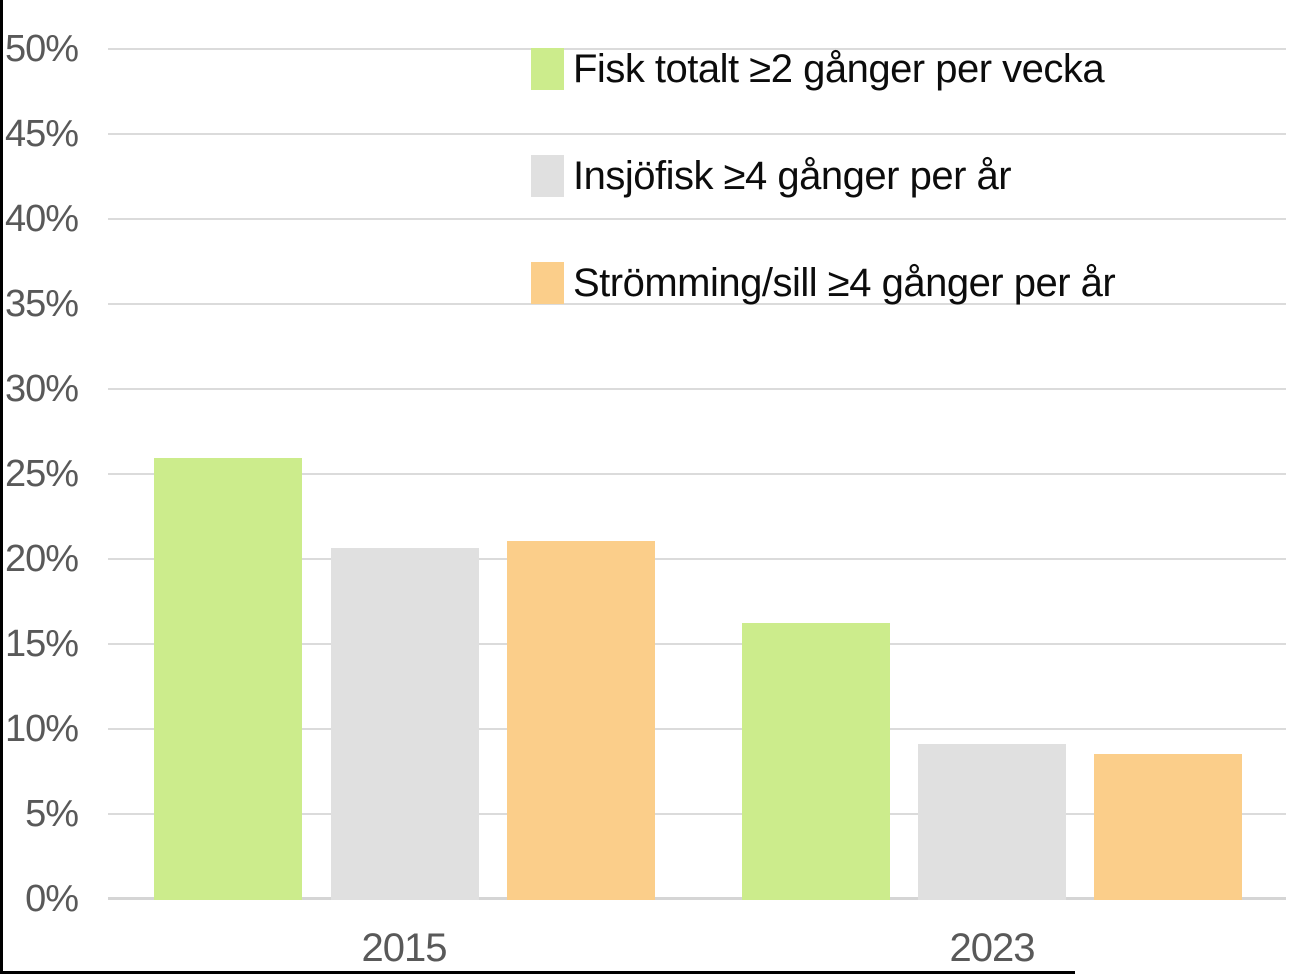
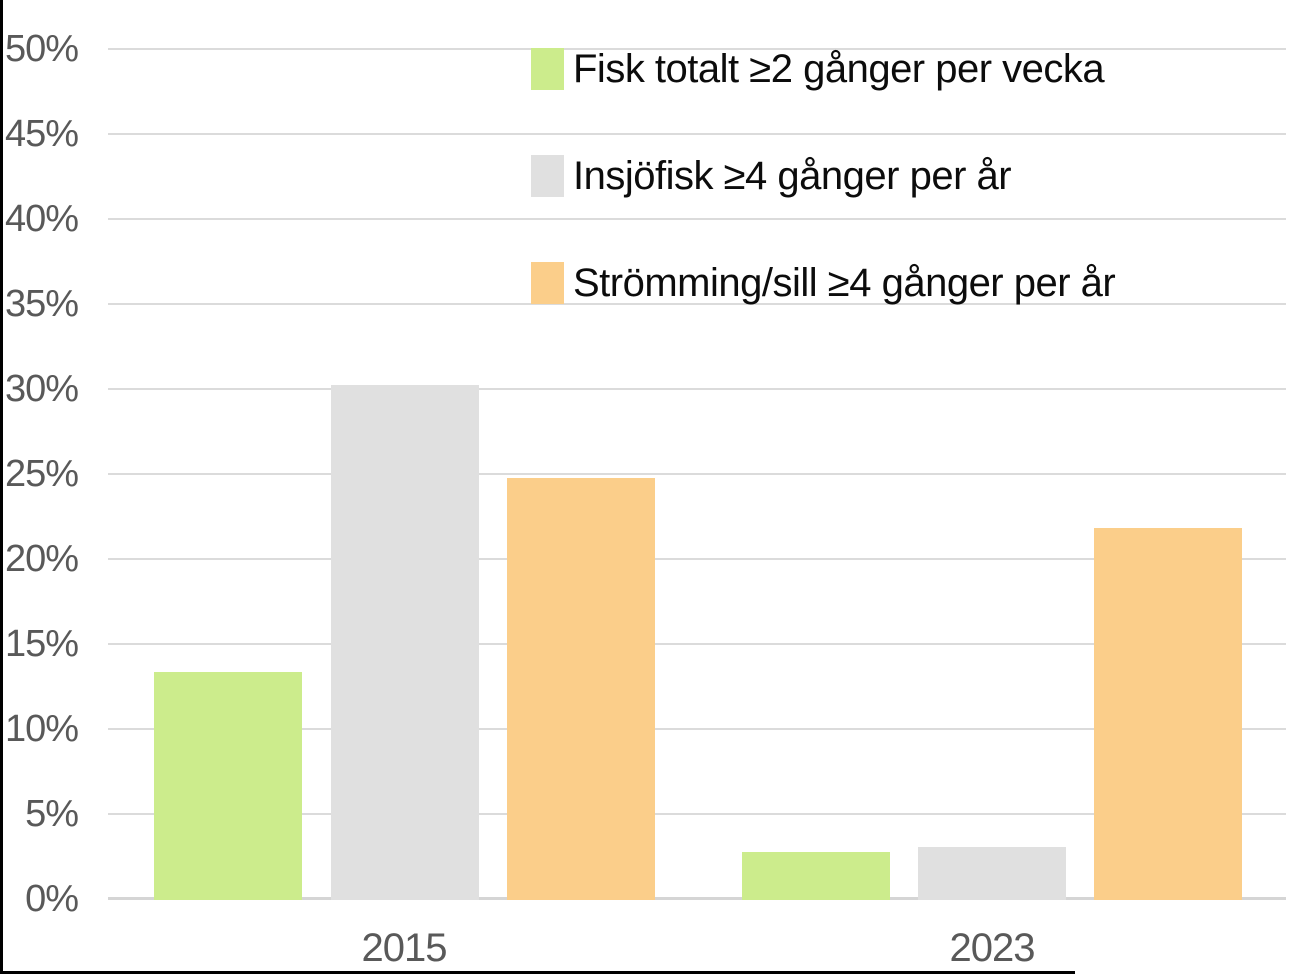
Fisk totalt ≥2 gånger per vecka/2015: 26.0% -> 13.4%
Insjöfisk ≥4 gånger per år/2015: 20.7% -> 30.3%
Strömming/sill ≥4 gånger per år/2015: 21.1% -> 24.8%
Fisk totalt ≥2 gånger per vecka/2023: 16.3% -> 2.8%
Insjöfisk ≥4 gånger per år/2023: 9.2% -> 3.1%
Strömming/sill ≥4 gånger per år/2023: 8.6% -> 21.9%
